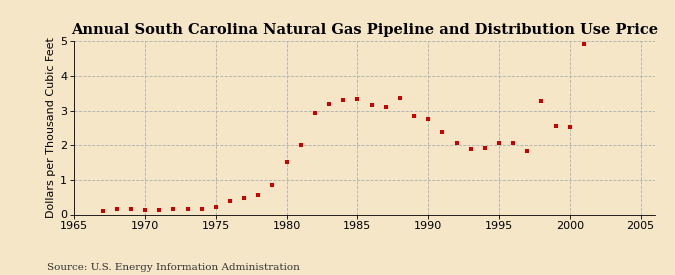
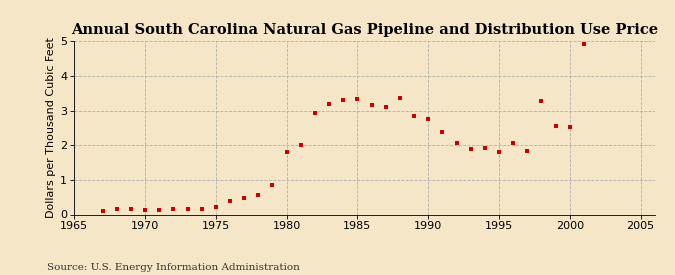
1980: 1.52 -> 1.80
1995: 2.05 -> 1.80
